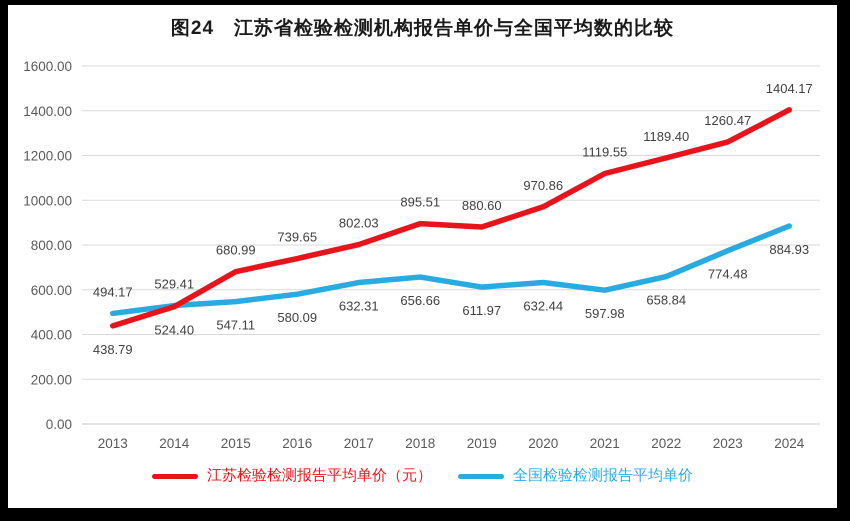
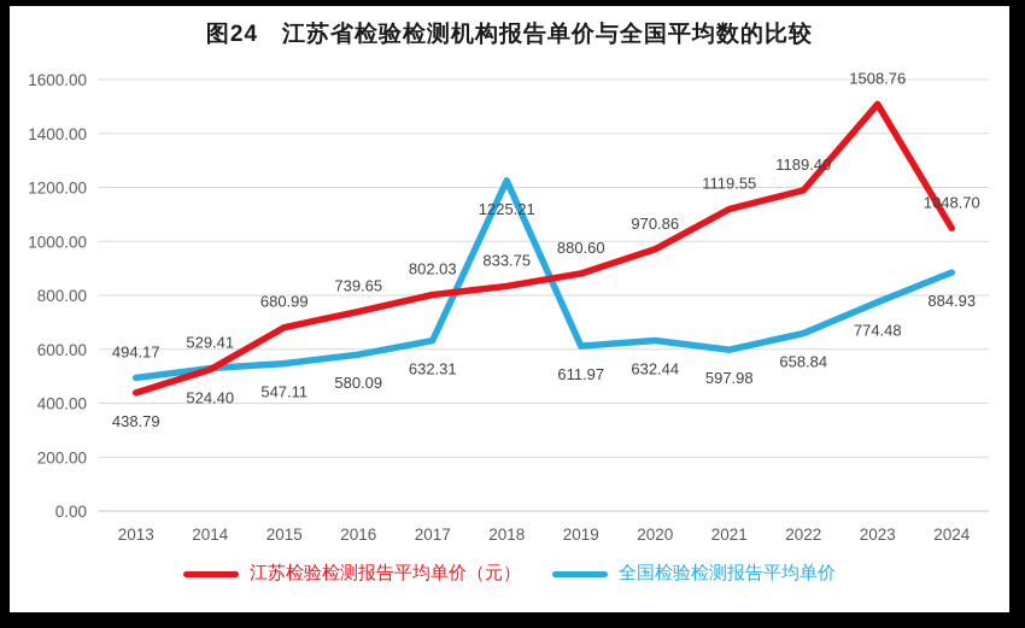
江苏检验检测报告平均单价（元）/2018: 895.51 -> 833.75
全国检验检测报告平均单价/2018: 656.66 -> 1225.21
江苏检验检测报告平均单价（元）/2023: 1260.47 -> 1508.76
江苏检验检测报告平均单价（元）/2024: 1404.17 -> 1048.70
